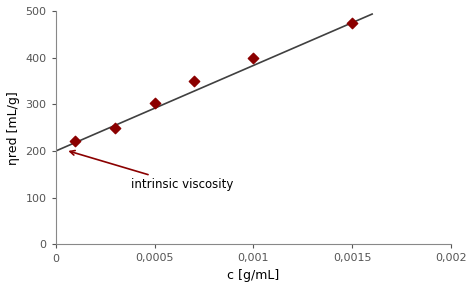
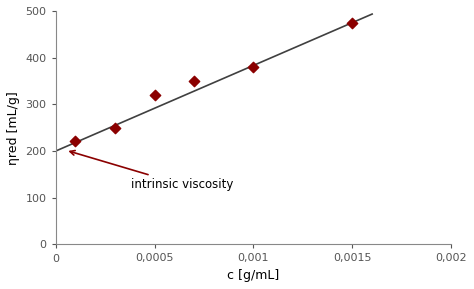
0,0005: 302 -> 320
0,001: 400 -> 380
